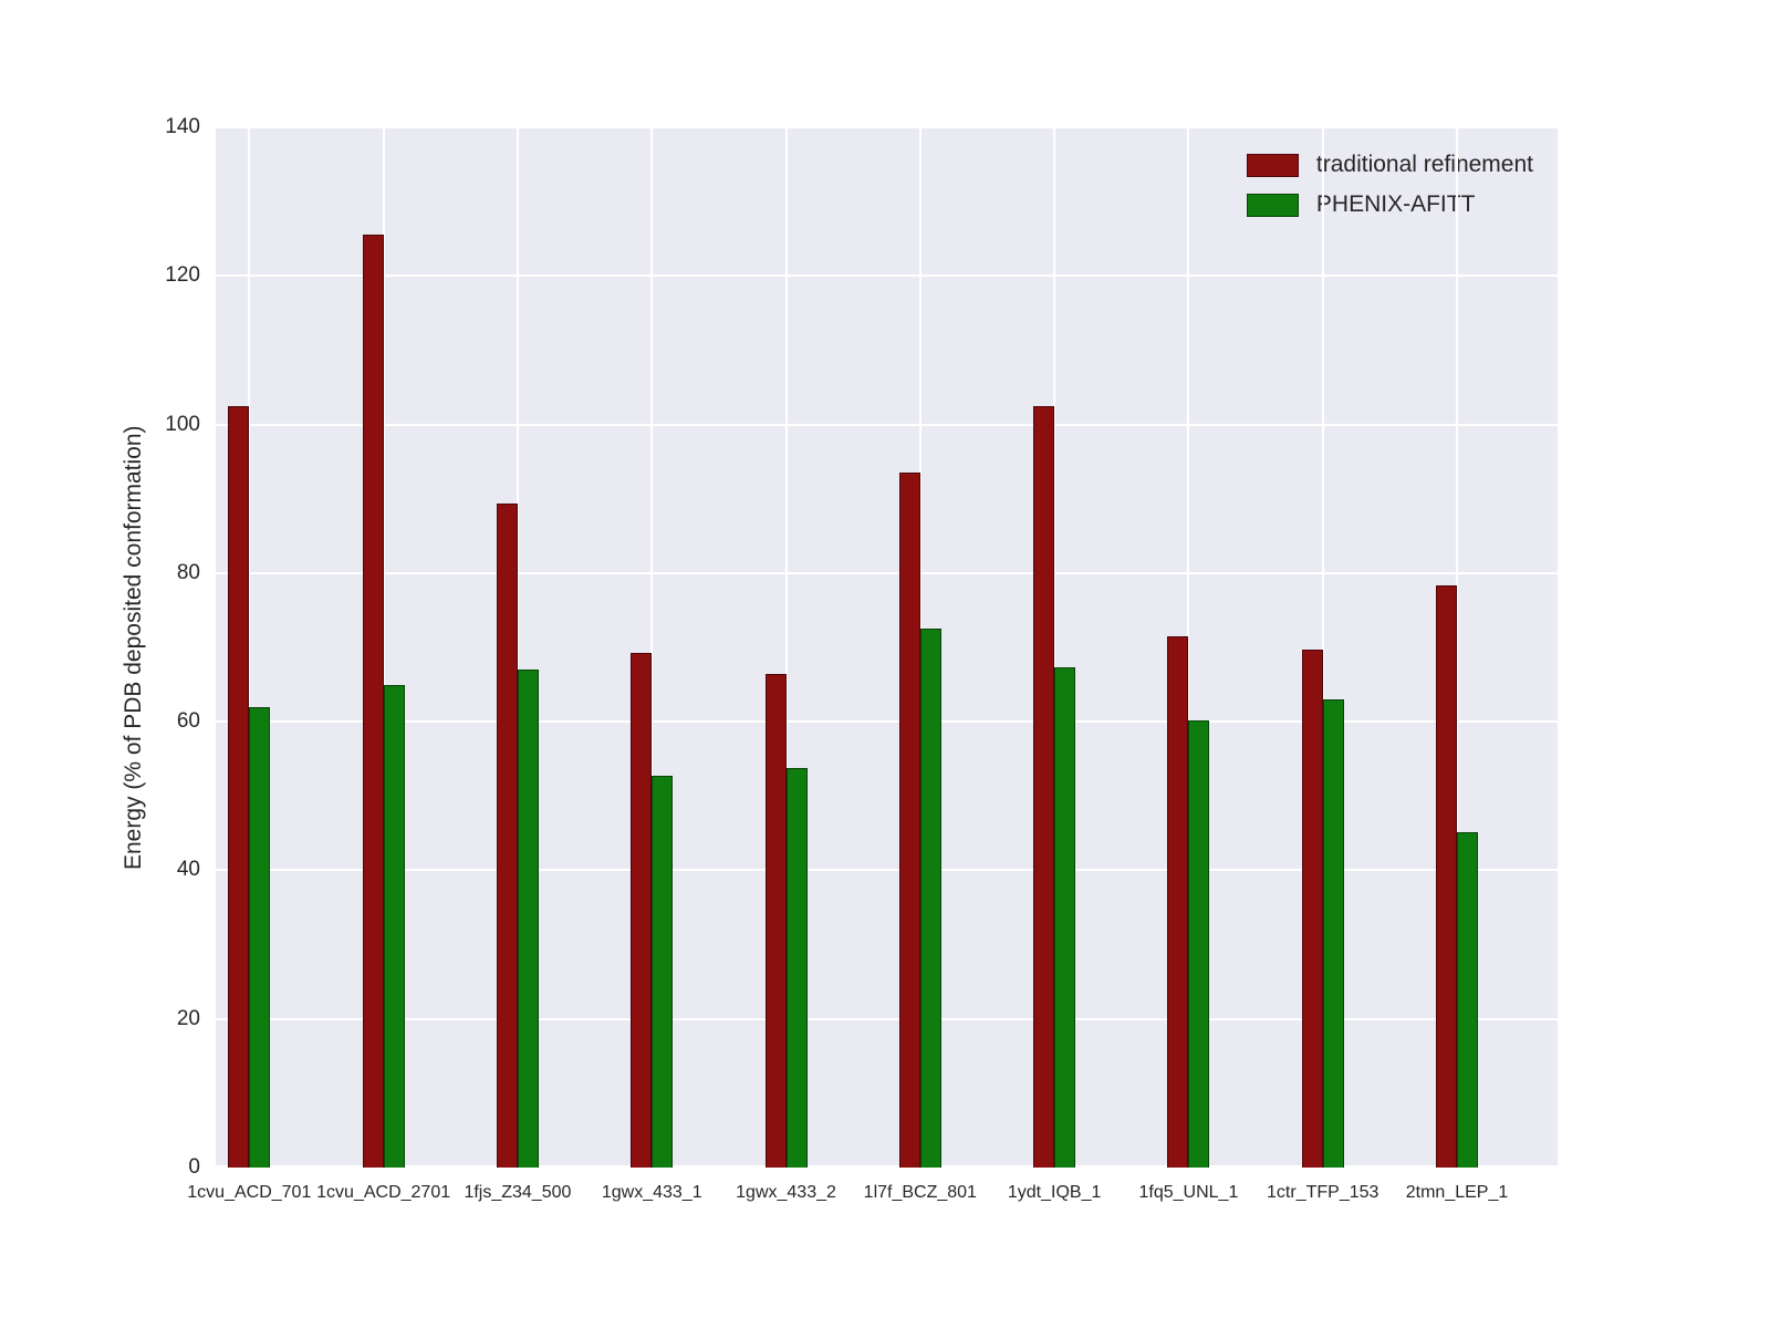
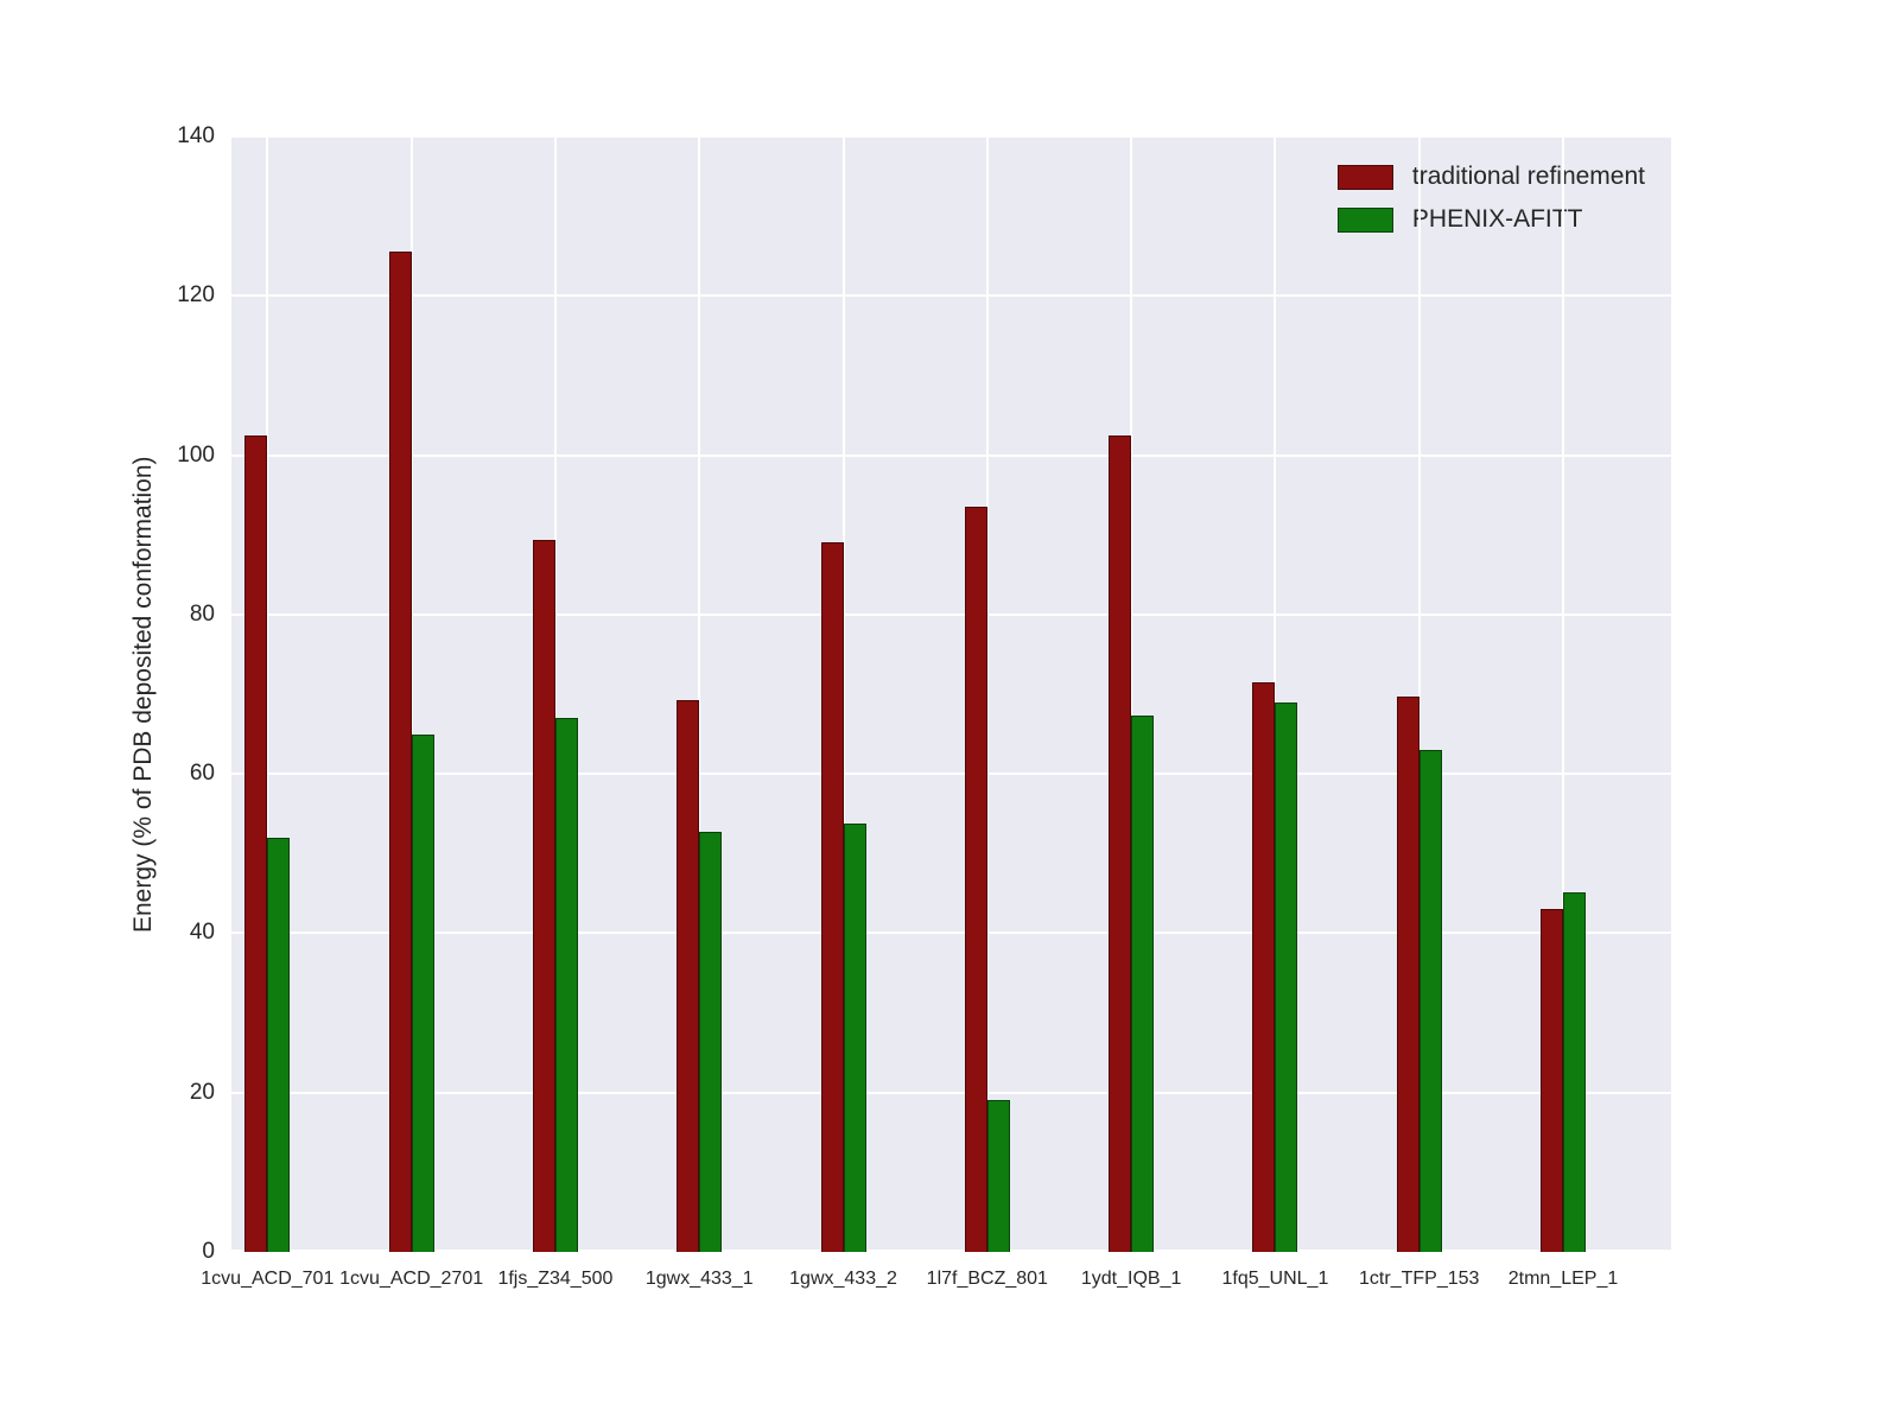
PHENIX-AFITT/1cvu_ACD_701: 62 -> 52
traditional refinement/1gwx_433_2: 66 -> 89
PHENIX-AFITT/1l7f_BCZ_801: 72 -> 19
PHENIX-AFITT/1fq5_UNL_1: 60 -> 69
traditional refinement/2tmn_LEP_1: 78 -> 43
